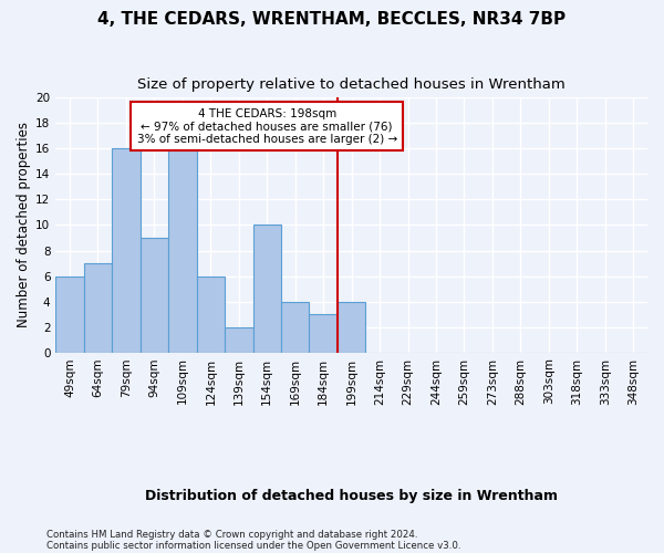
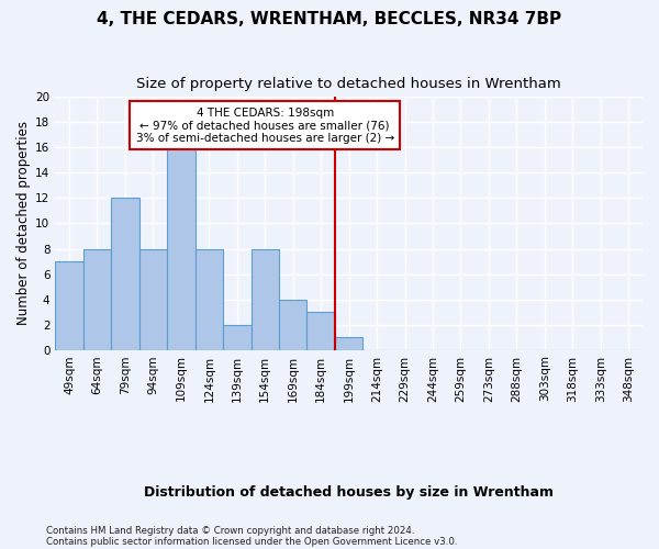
49sqm: 6 -> 7
64sqm: 7 -> 8
79sqm: 16 -> 12
94sqm: 9 -> 8
124sqm: 6 -> 8
154sqm: 10 -> 8
199sqm: 4 -> 1
